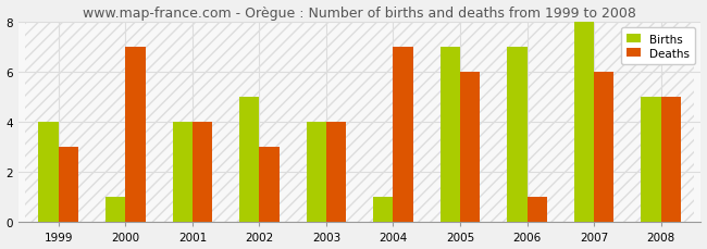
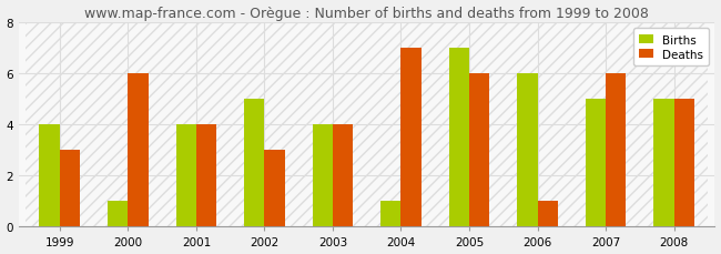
Deaths/2000: 7 -> 6
Births/2006: 7 -> 6
Births/2007: 8 -> 5
